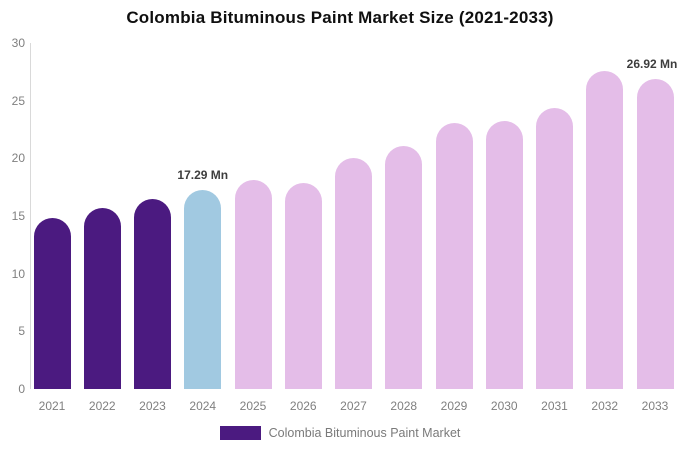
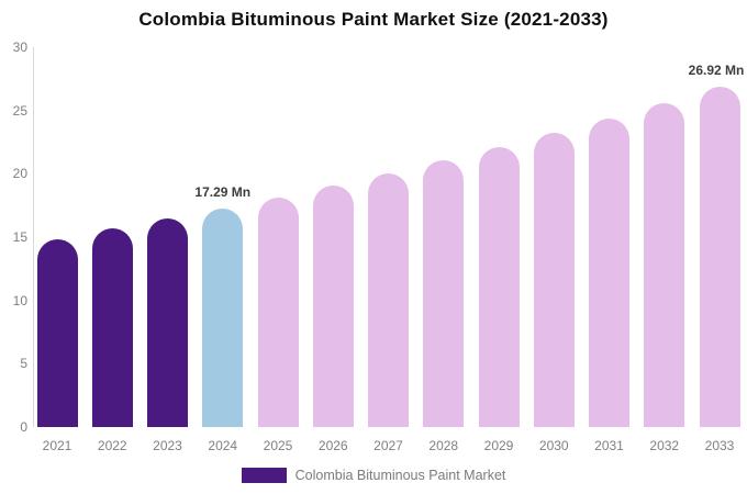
2026: 17.9 -> 19.1
2029: 23.1 -> 22.1
2032: 27.6 -> 25.6
